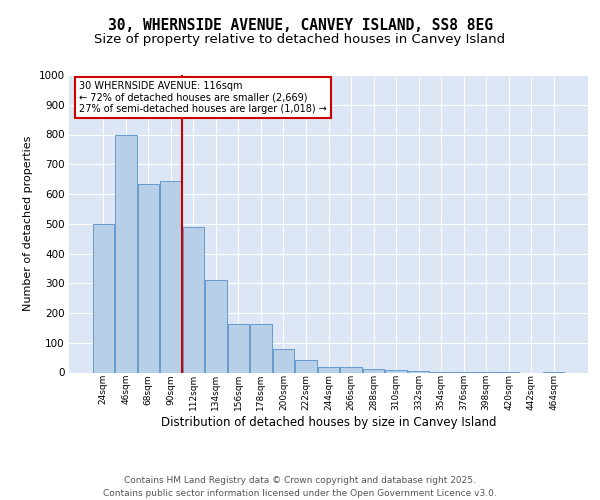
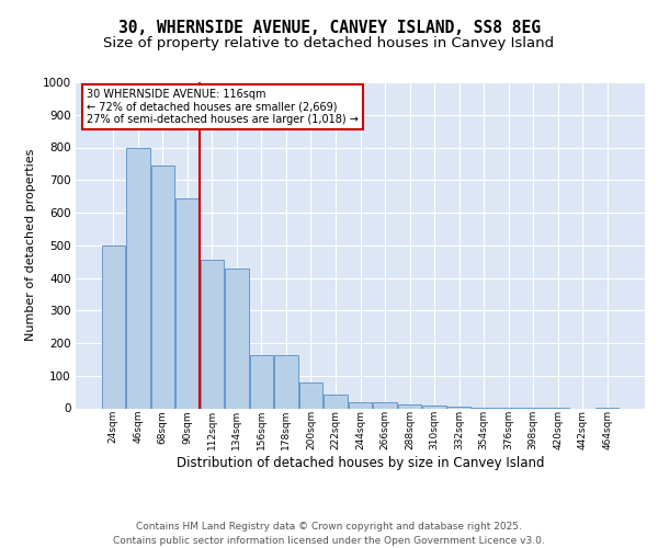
68sqm: 635 -> 745
112sqm: 490 -> 455
134sqm: 310 -> 430
